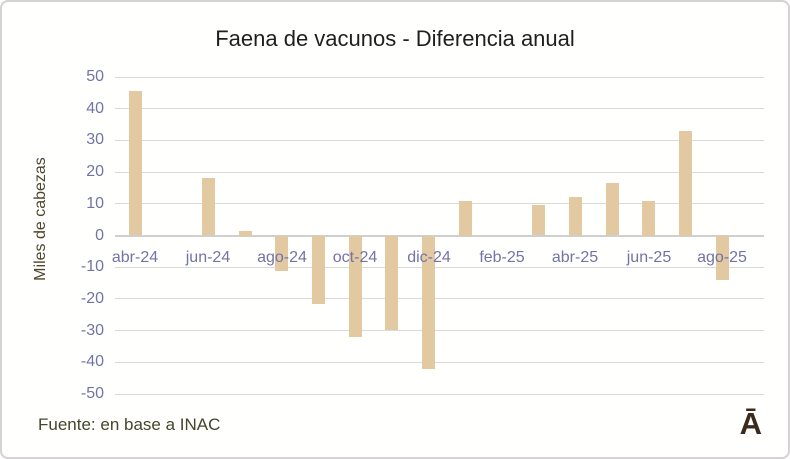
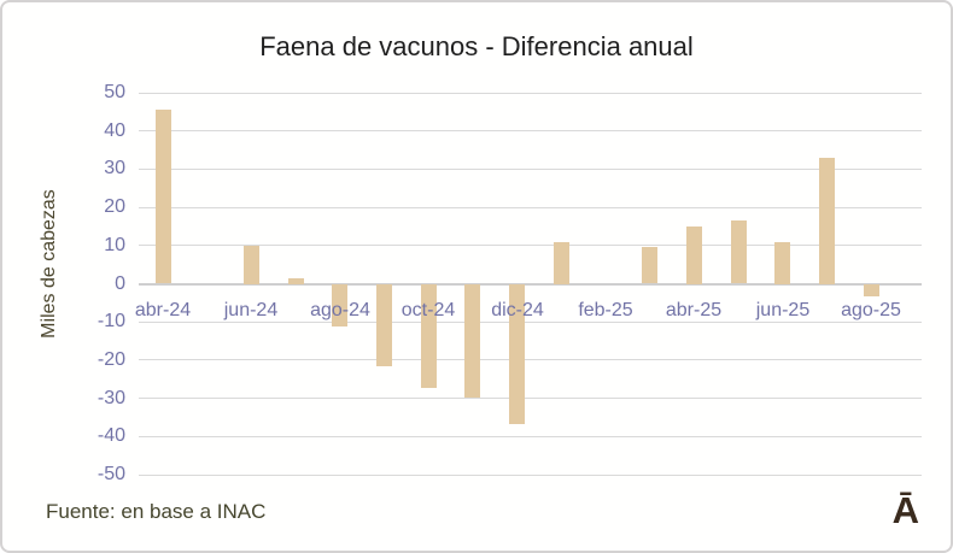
jun-24: 18 -> 10
oct-24: -32 -> -27
dic-24: -42 -> -36
abr-25: 12 -> 15
ago-25: -14 -> -3
